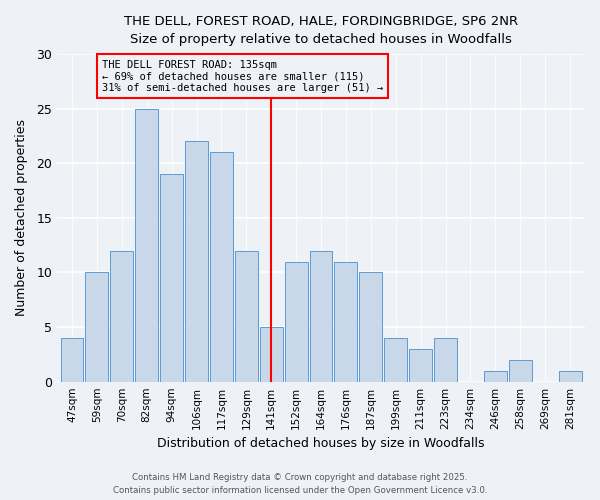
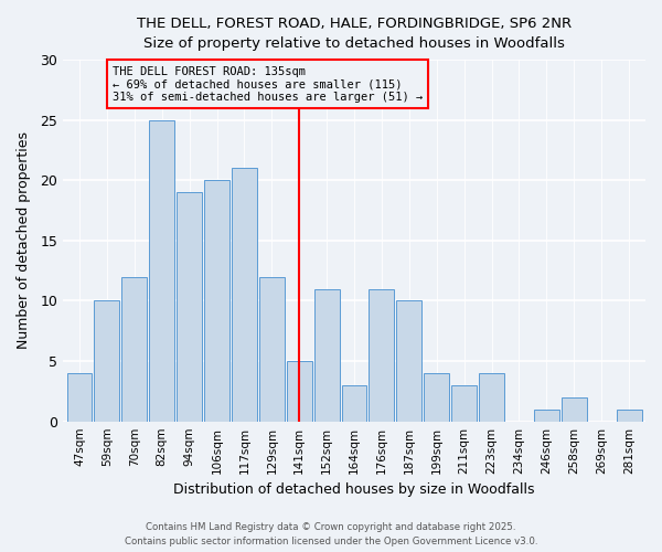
106sqm: 22 -> 20
164sqm: 12 -> 3
